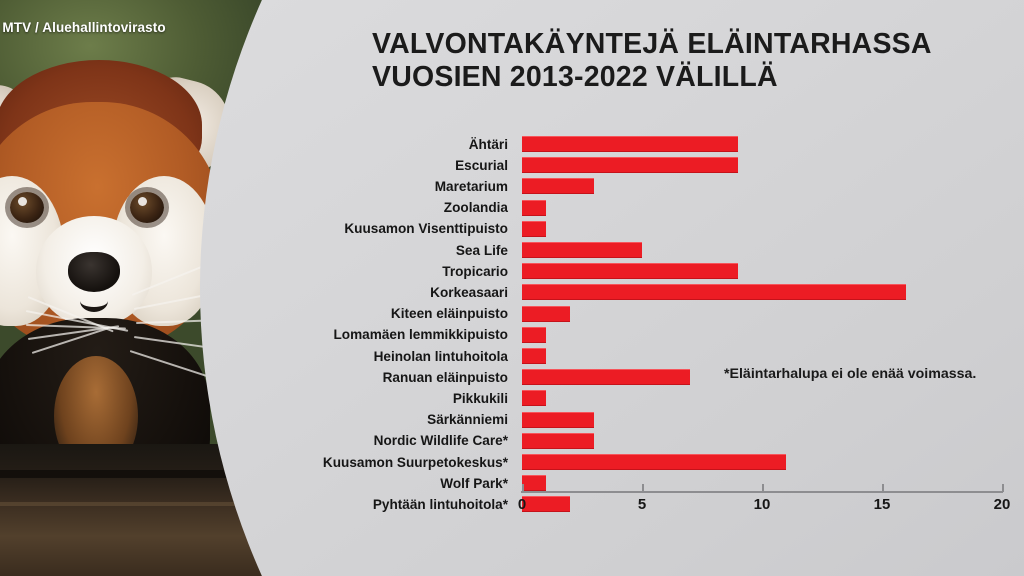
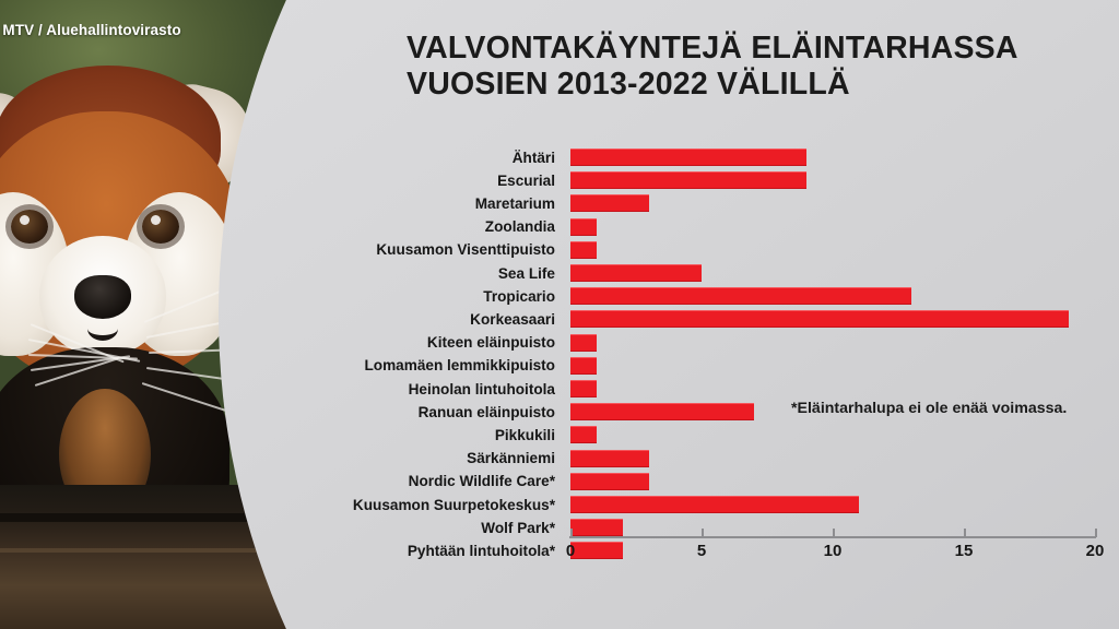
Tropicario: 9 -> 13
Korkeasaari: 16 -> 19
Kiteen eläinpuisto: 2 -> 1
Wolf Park*: 1 -> 2
